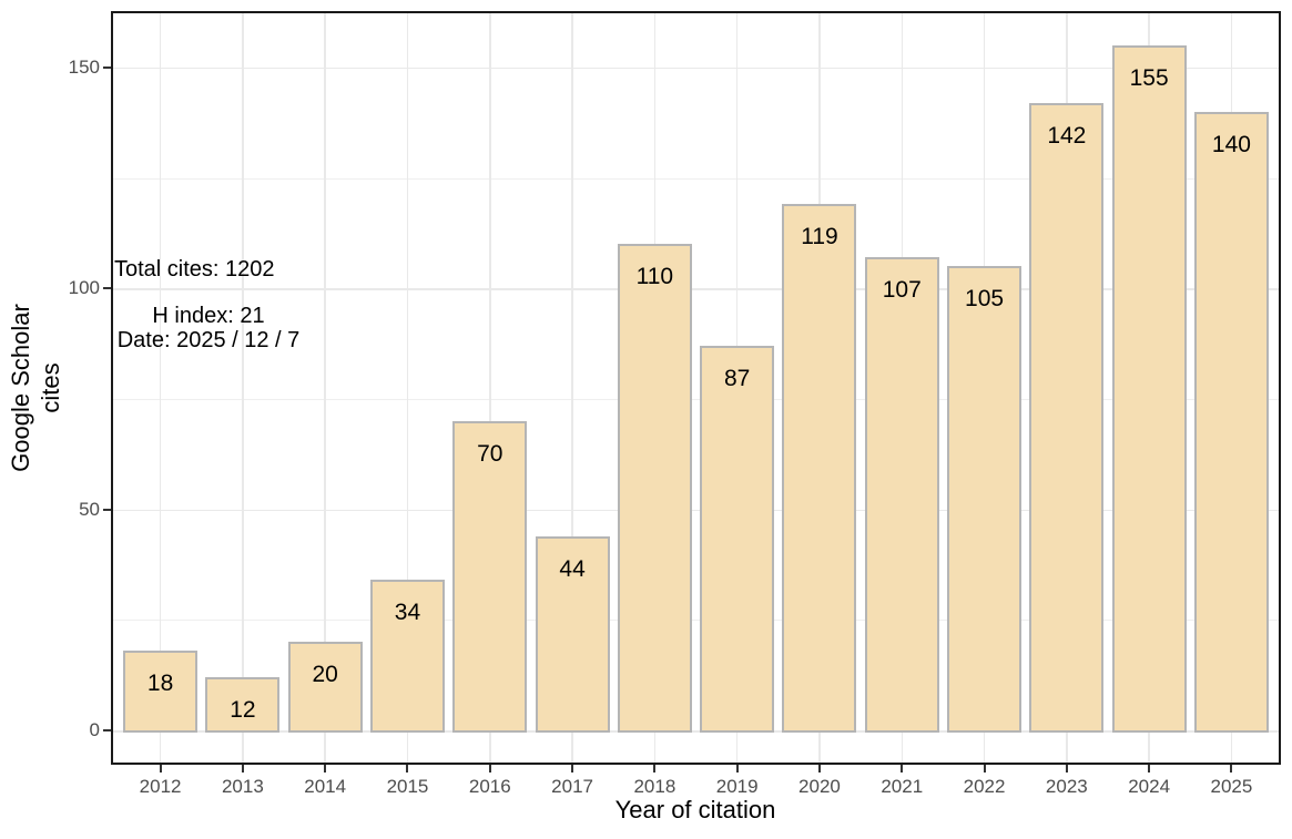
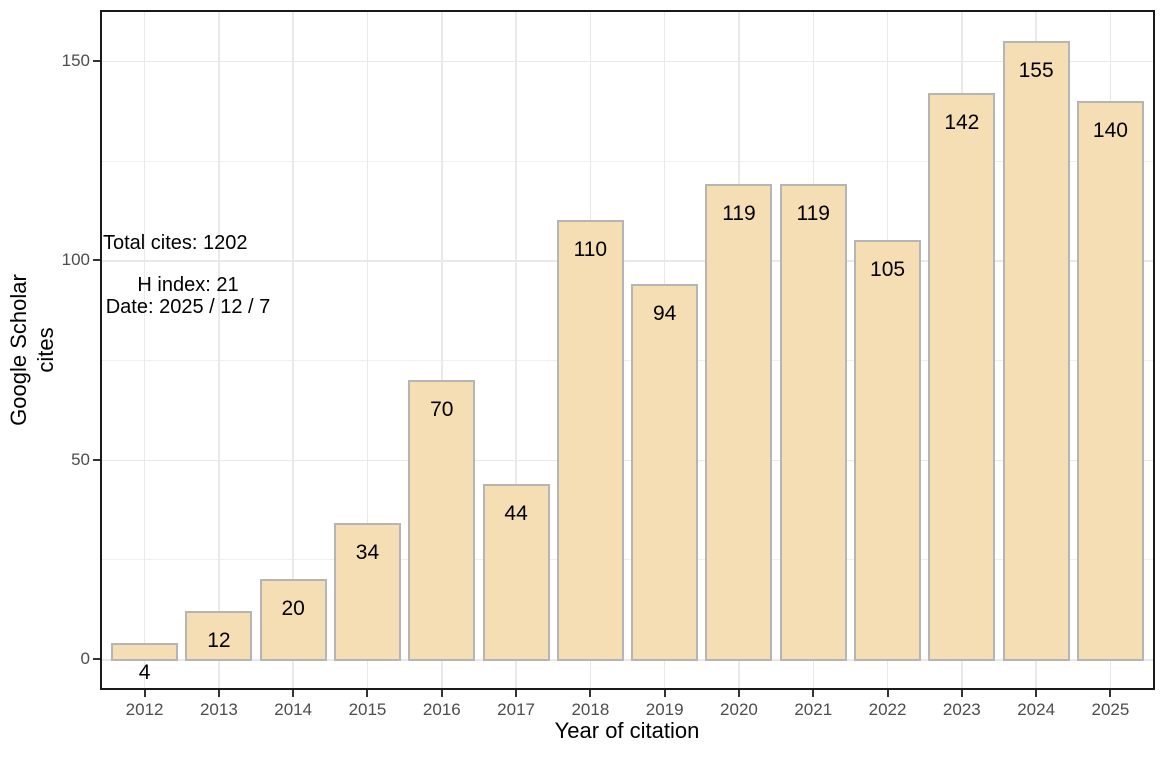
2012: 18 -> 4
2019: 87 -> 94
2021: 107 -> 119
